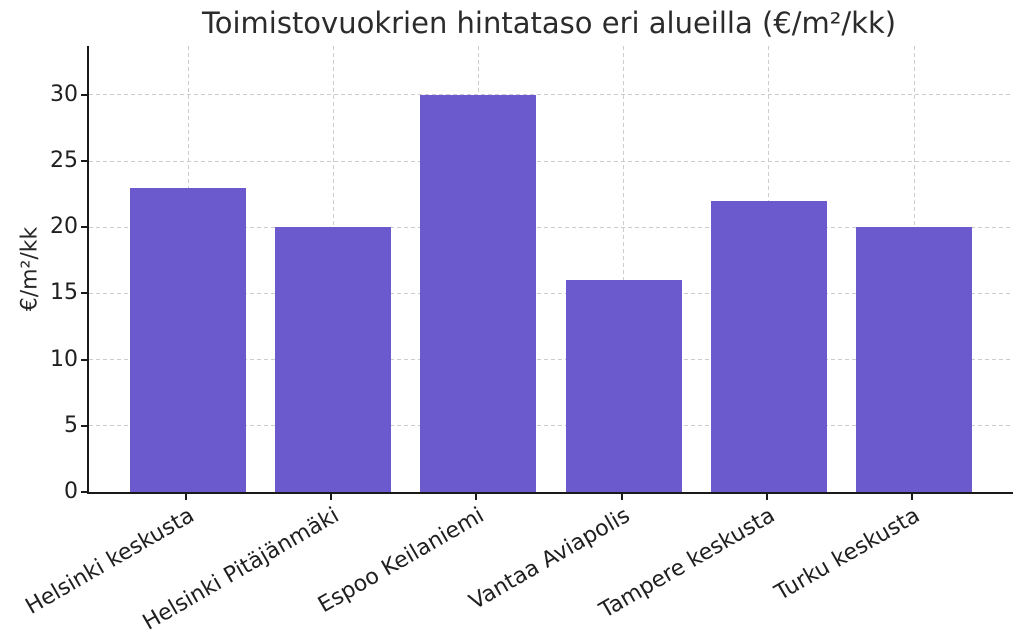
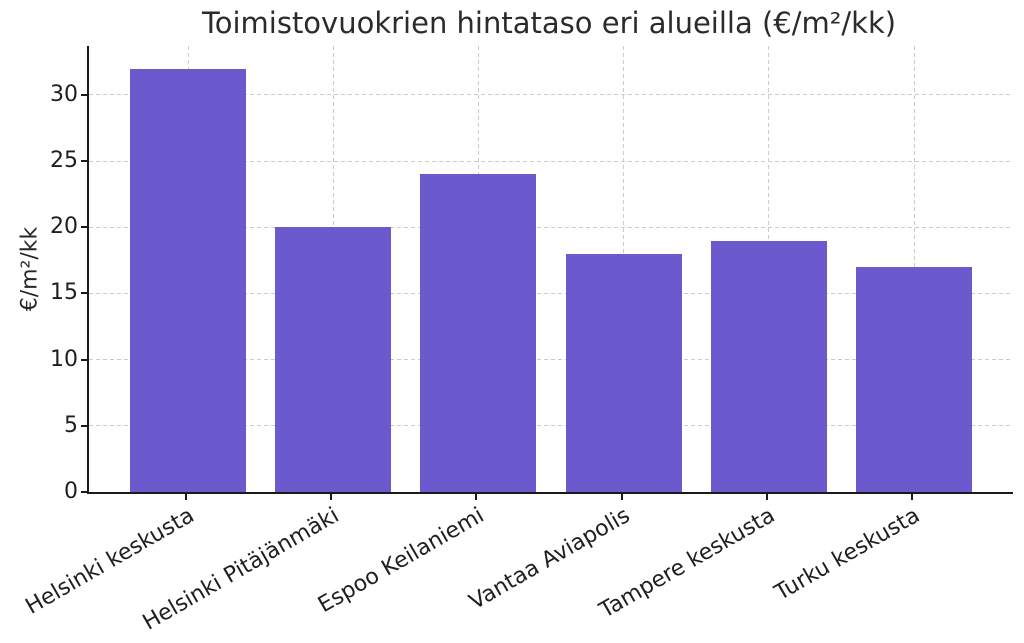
Helsinki keskusta: 23 -> 32
Espoo Keilaniemi: 30 -> 24
Vantaa Aviapolis: 16 -> 18
Tampere keskusta: 22 -> 19
Turku keskusta: 20 -> 17
